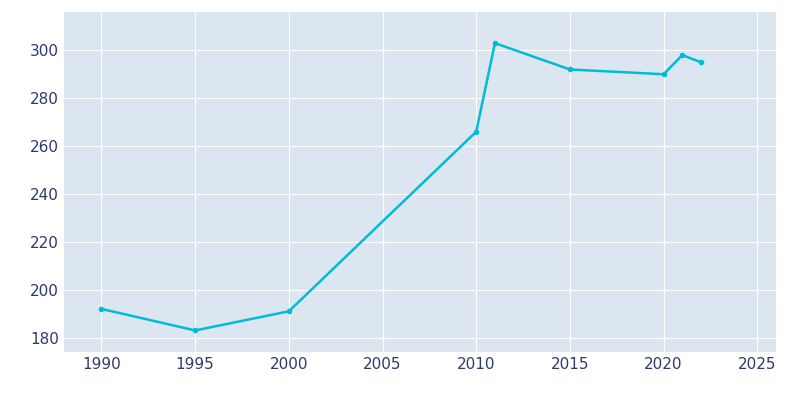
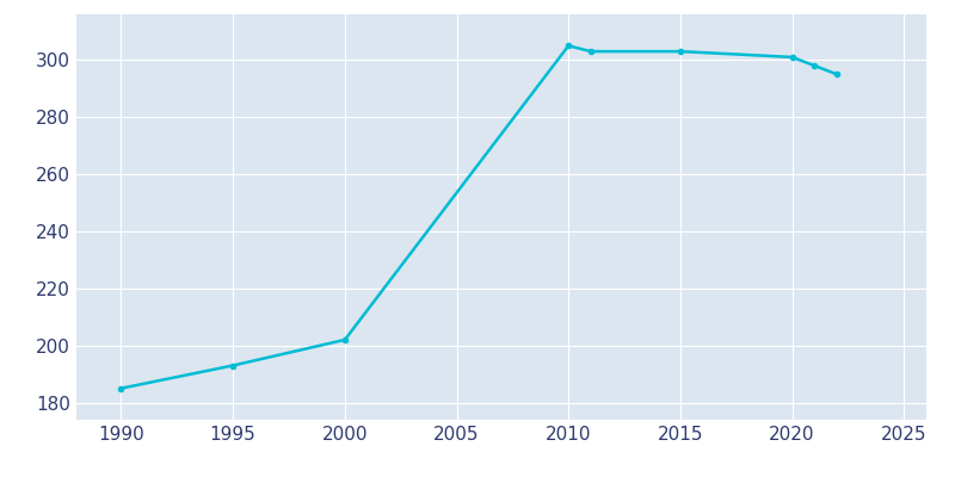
1990: 192 -> 185
1995: 183 -> 193
2000: 191 -> 202
2010: 266 -> 305
2015: 292 -> 303
2020: 290 -> 301
